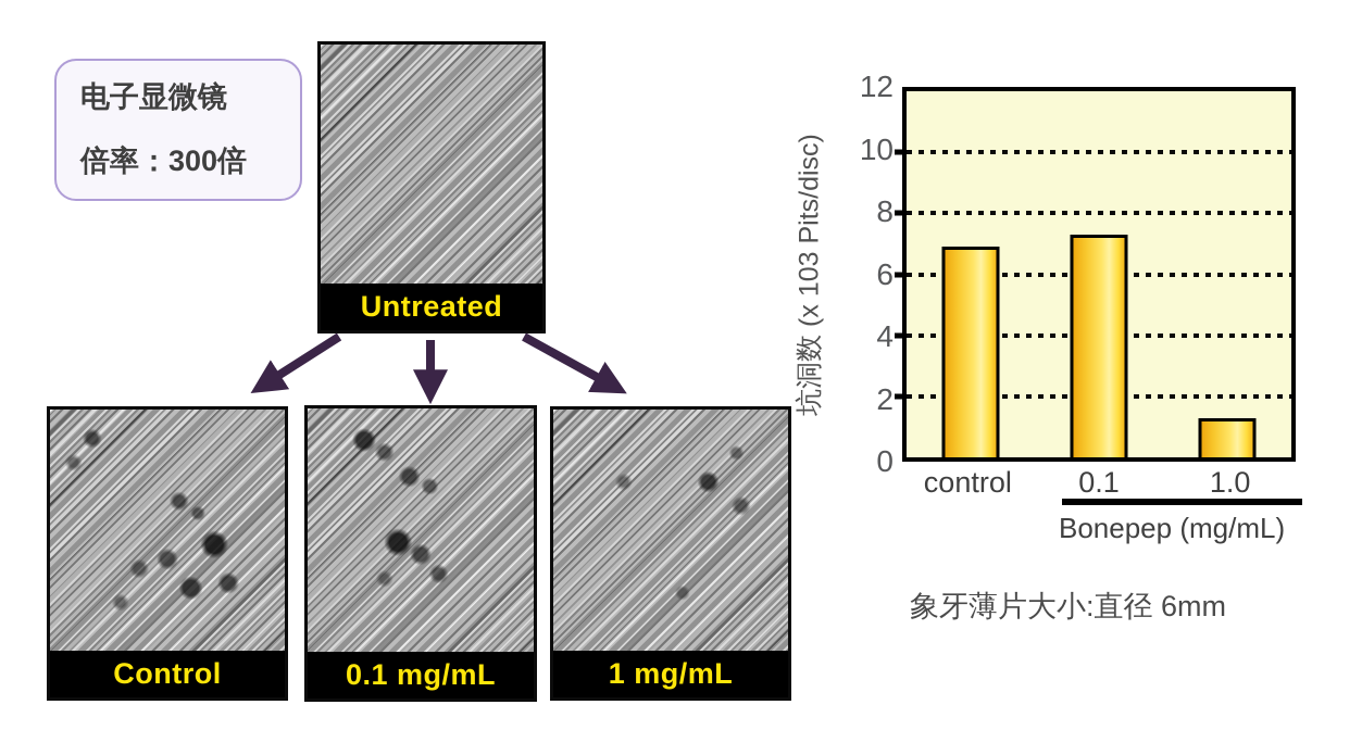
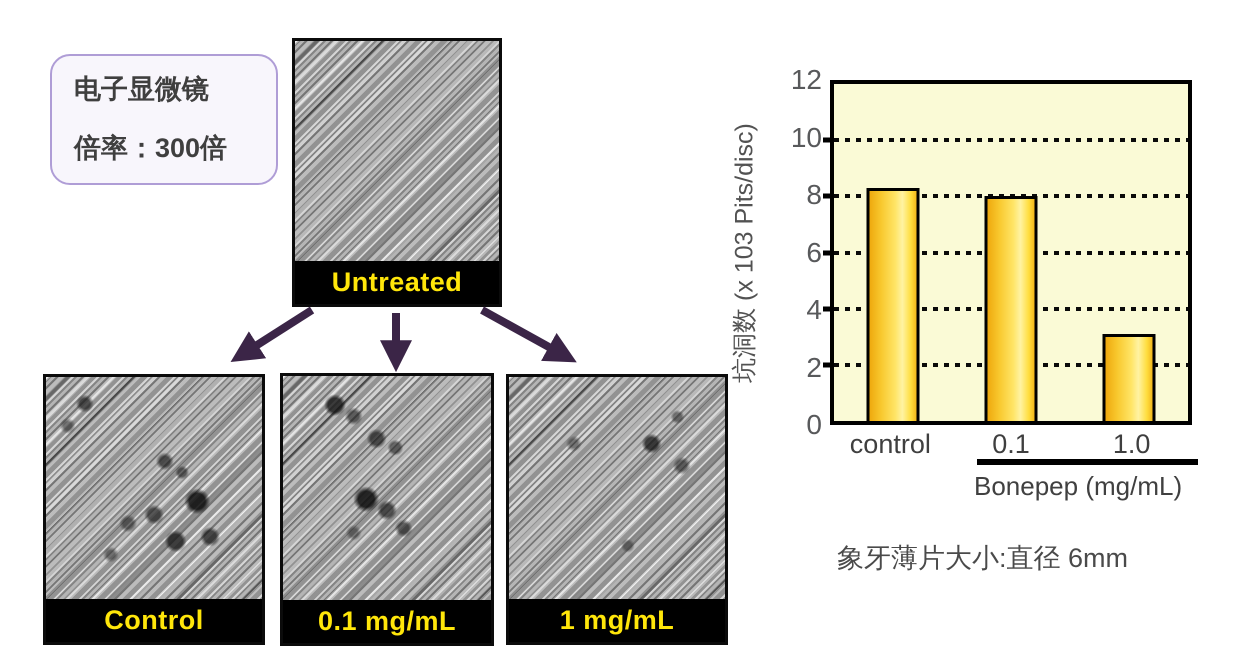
control: 6.9 -> 8.3
0.1: 7.3 -> 8.0
1.0: 1.3 -> 3.1
